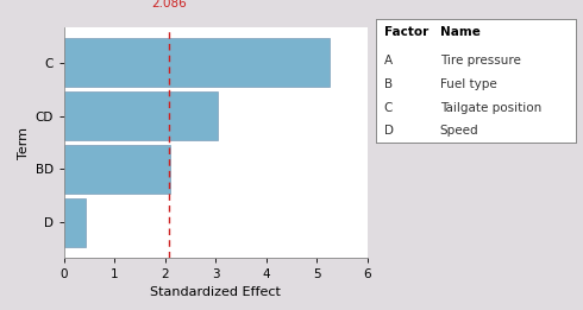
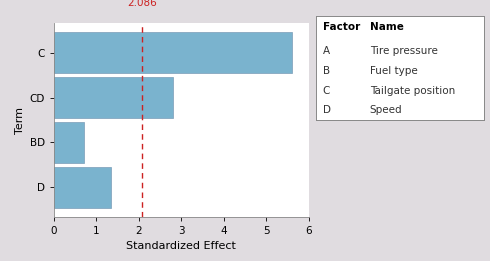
C: 5.25 -> 5.60
CD: 3.05 -> 2.80
BD: 2.10 -> 0.70
D: 0.42 -> 1.35
